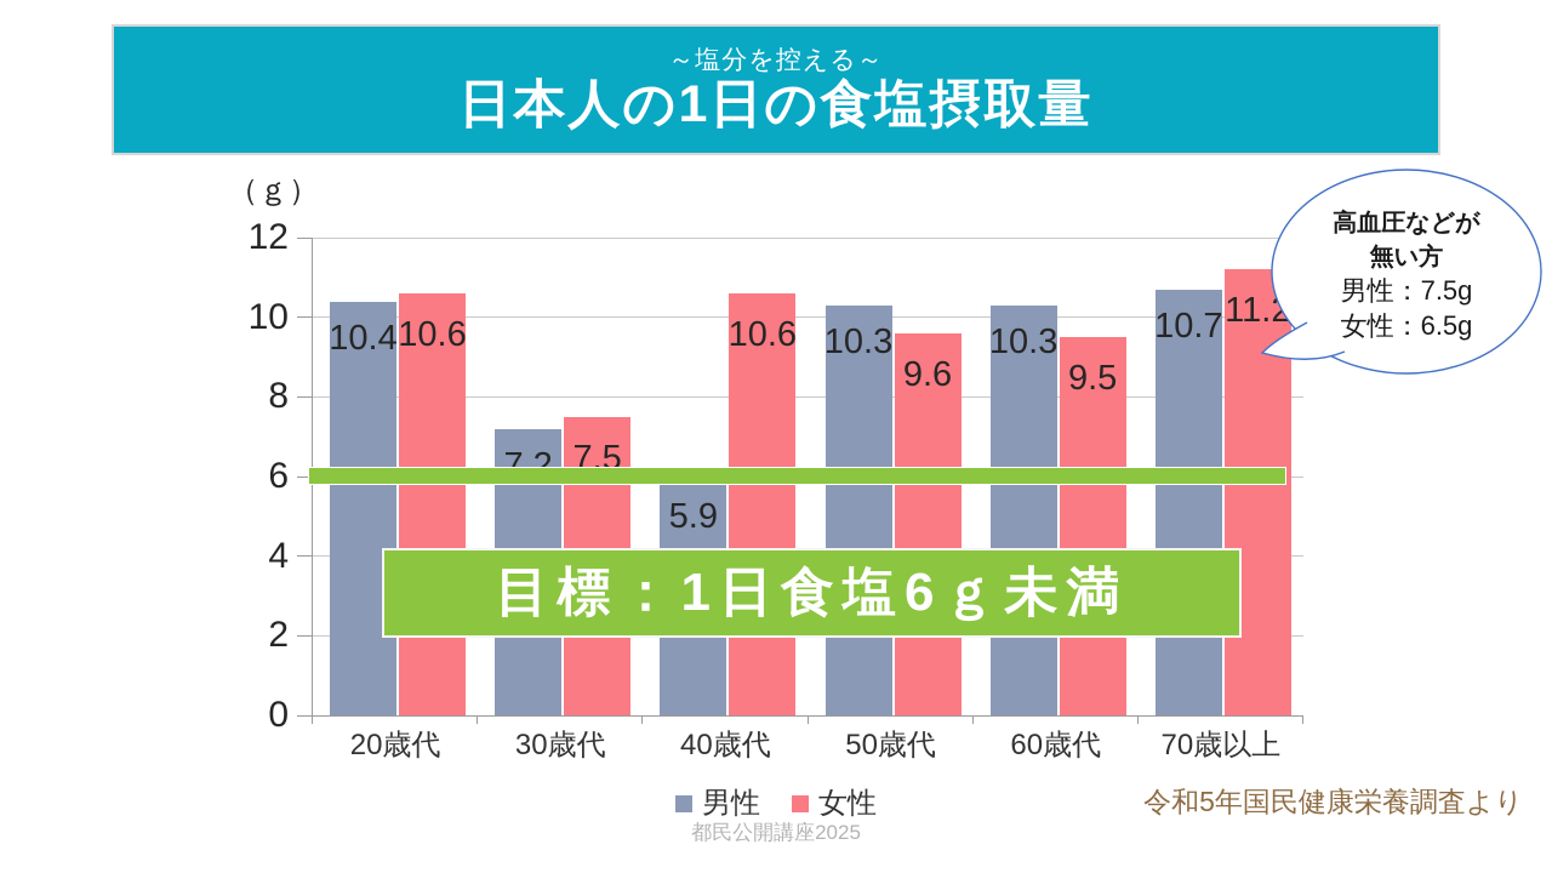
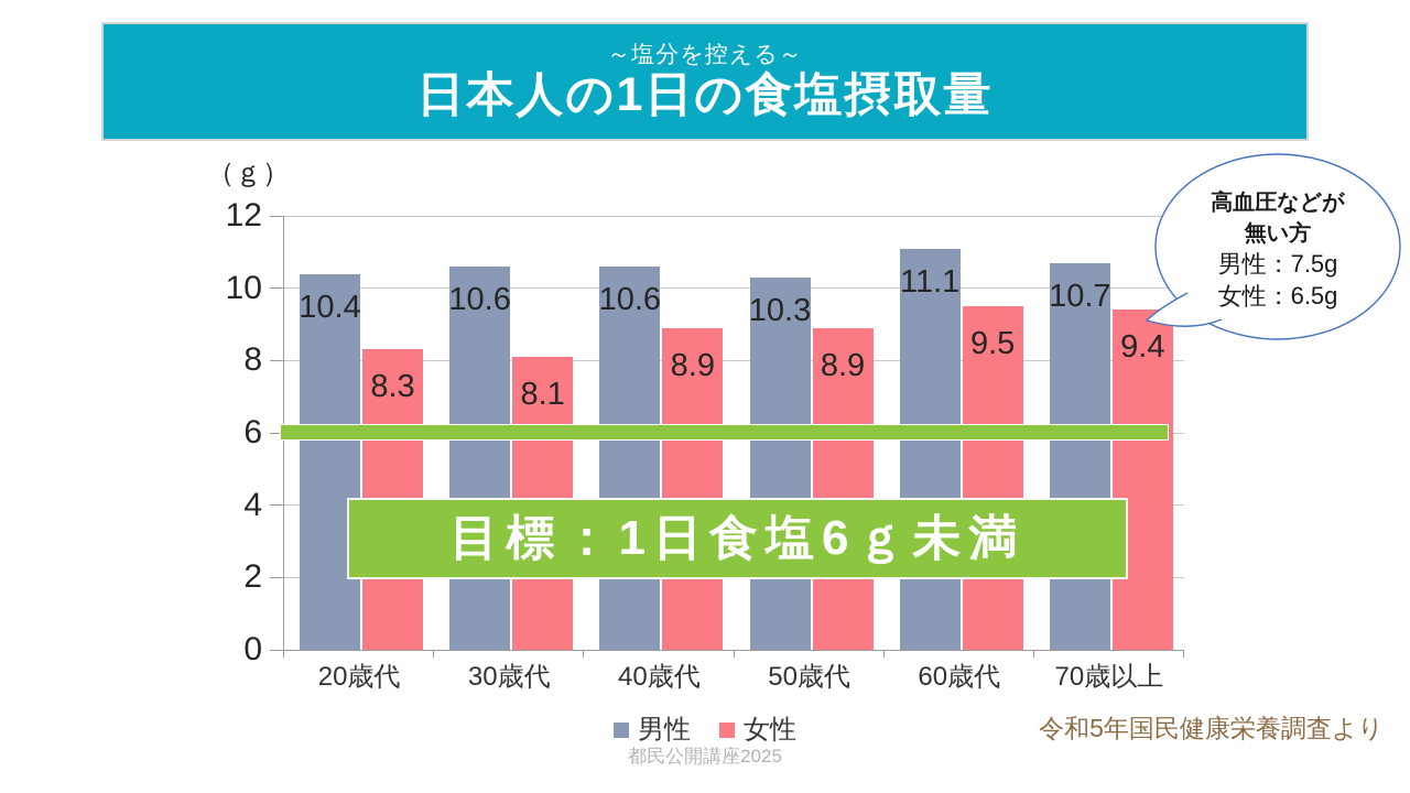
女性/20歳代: 10.6 -> 8.3
男性/30歳代: 7.2 -> 10.6
女性/30歳代: 7.5 -> 8.1
男性/40歳代: 5.9 -> 10.6
女性/40歳代: 10.6 -> 8.9
女性/50歳代: 9.6 -> 8.9
男性/60歳代: 10.3 -> 11.1
女性/70歳以上: 11.2 -> 9.4
